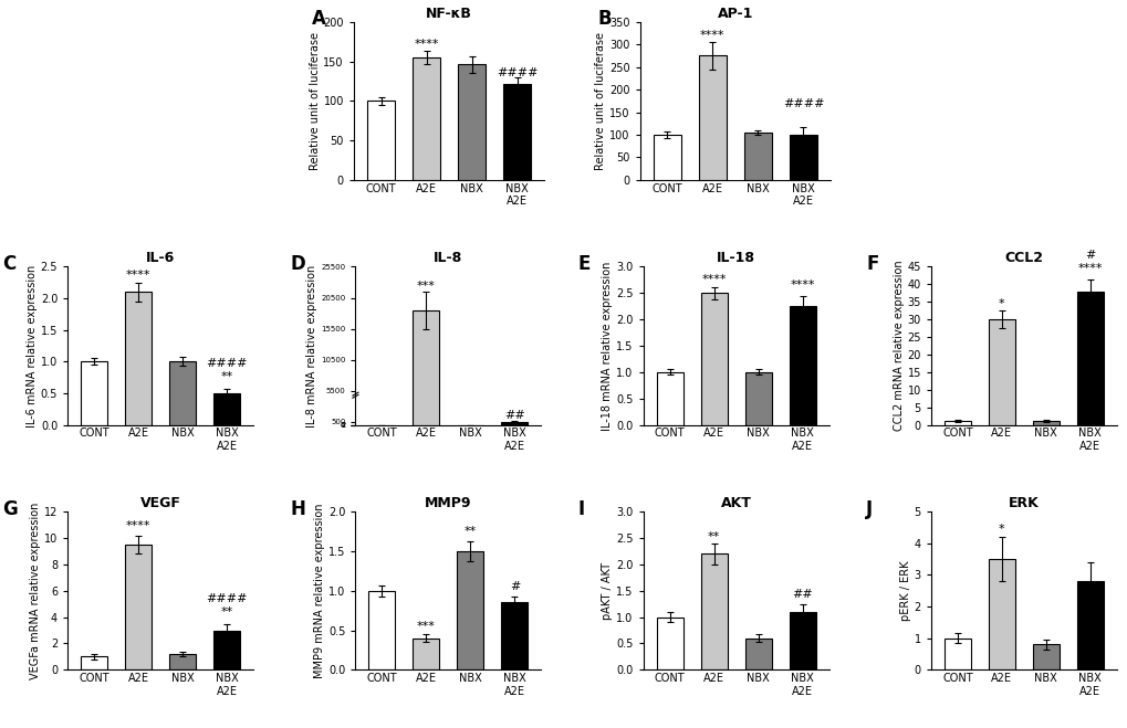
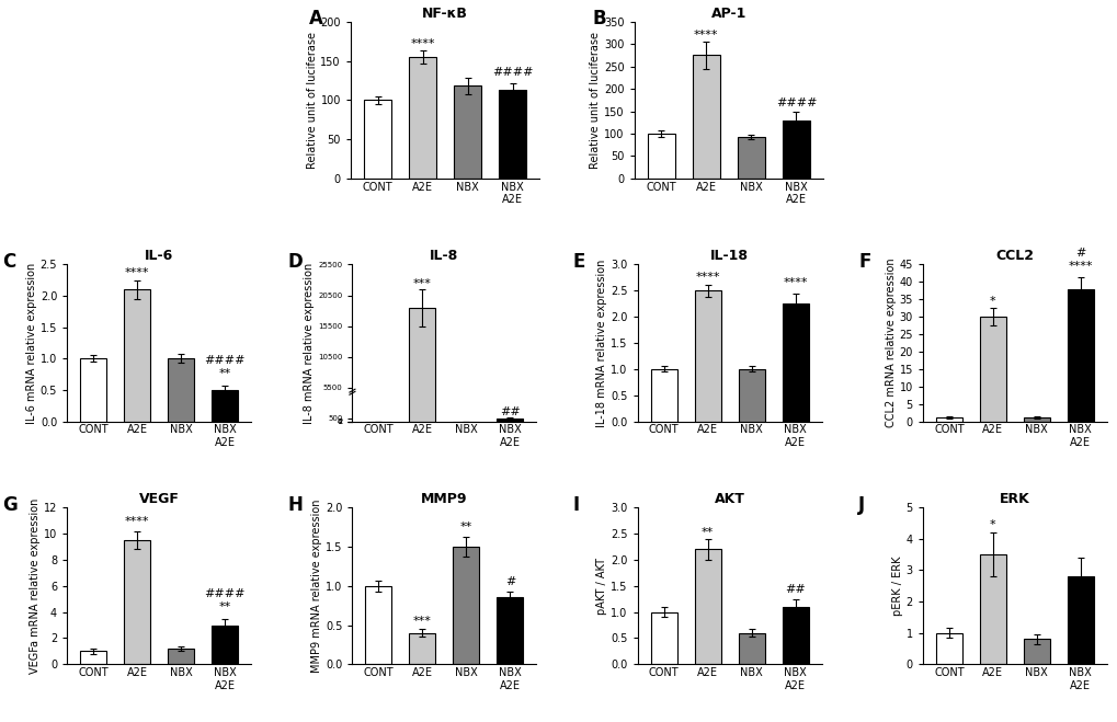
NF-κB/NBX: 146 -> 118
NF-κB/NBX A2E: 122 -> 113
AP-1/NBX: 105 -> 92
AP-1/NBX A2E: 100 -> 130
